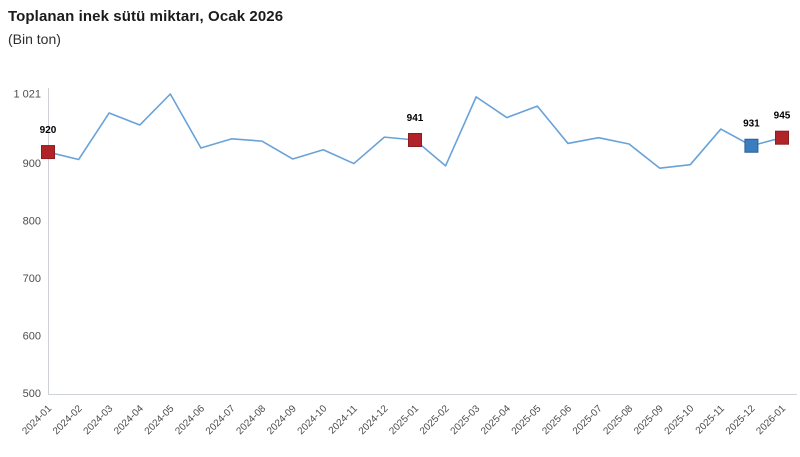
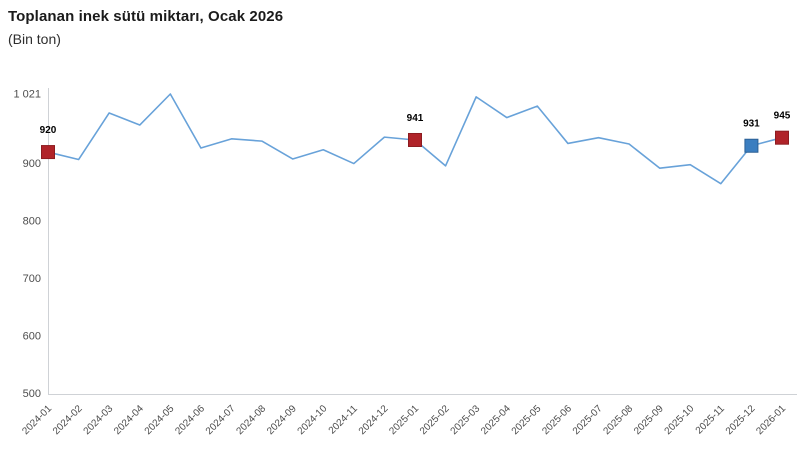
2025-11: 960 -> 860
